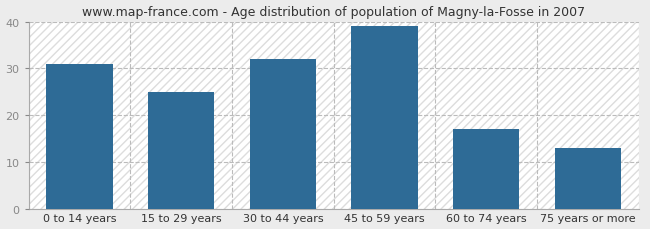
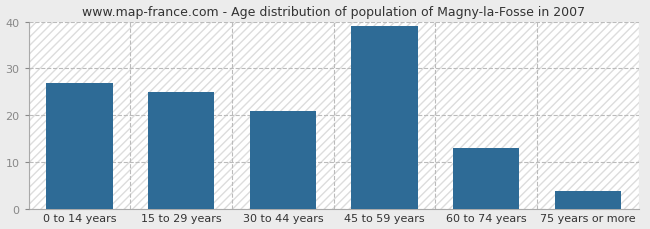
0 to 14 years: 31 -> 27
30 to 44 years: 32 -> 21
60 to 74 years: 17 -> 13
75 years or more: 13 -> 4
